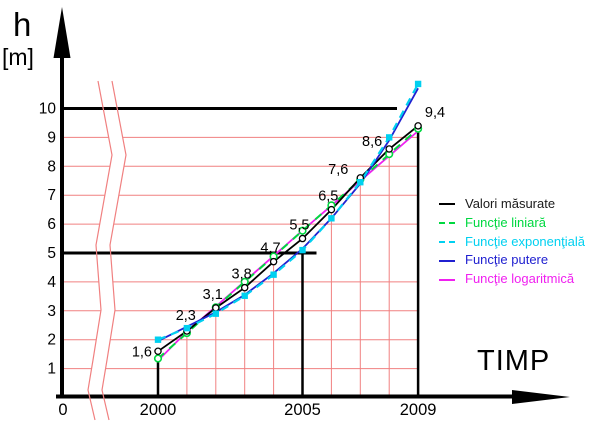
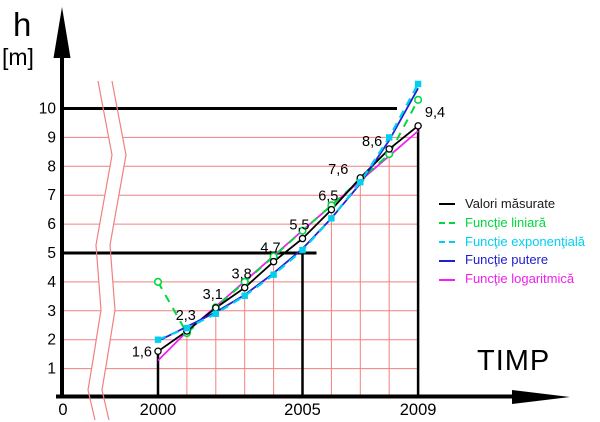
Funcţie liniară/2000: 1.4 -> 4.0
Funcţie liniară/2009: 9.3 -> 10.3
